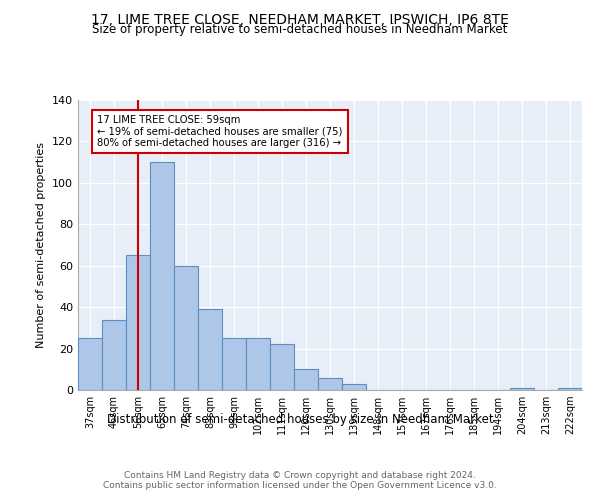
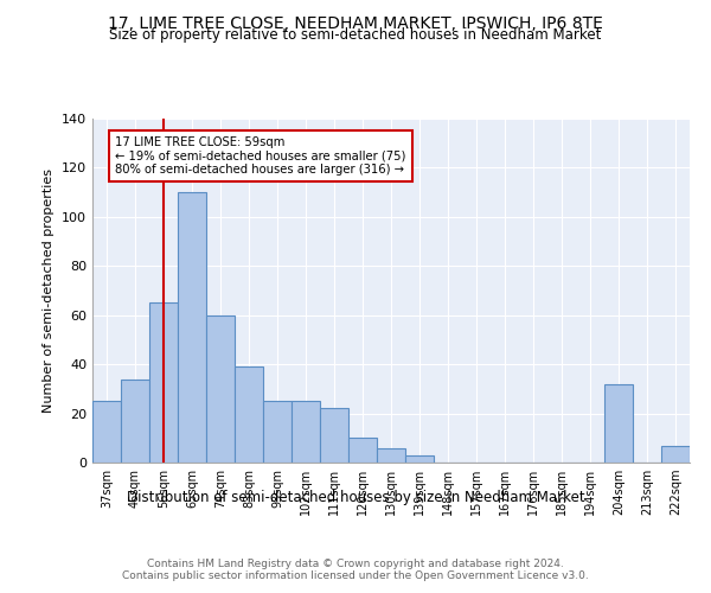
204sqm: 1 -> 32
222sqm: 1 -> 7
